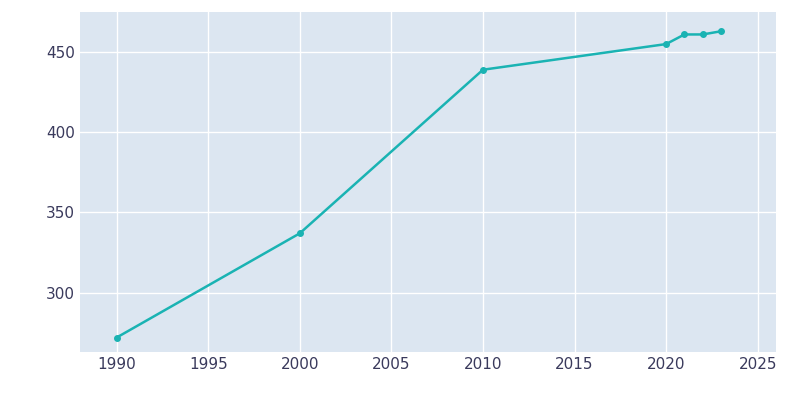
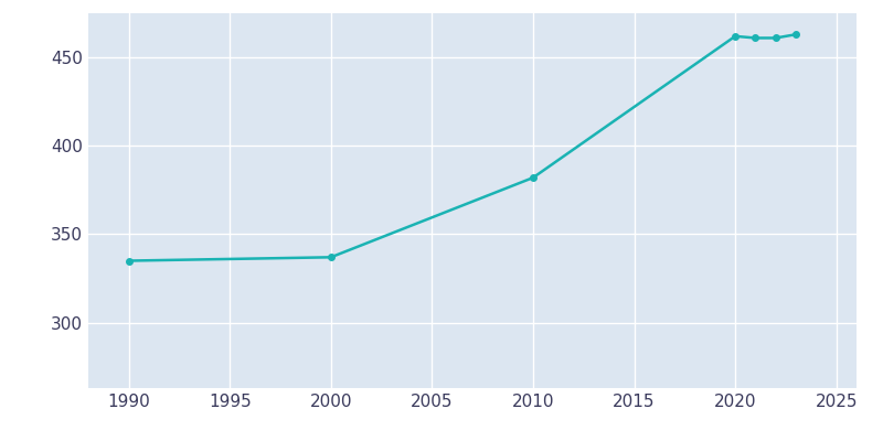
1990: 272 -> 335
2010: 439 -> 382
2020: 455 -> 462
